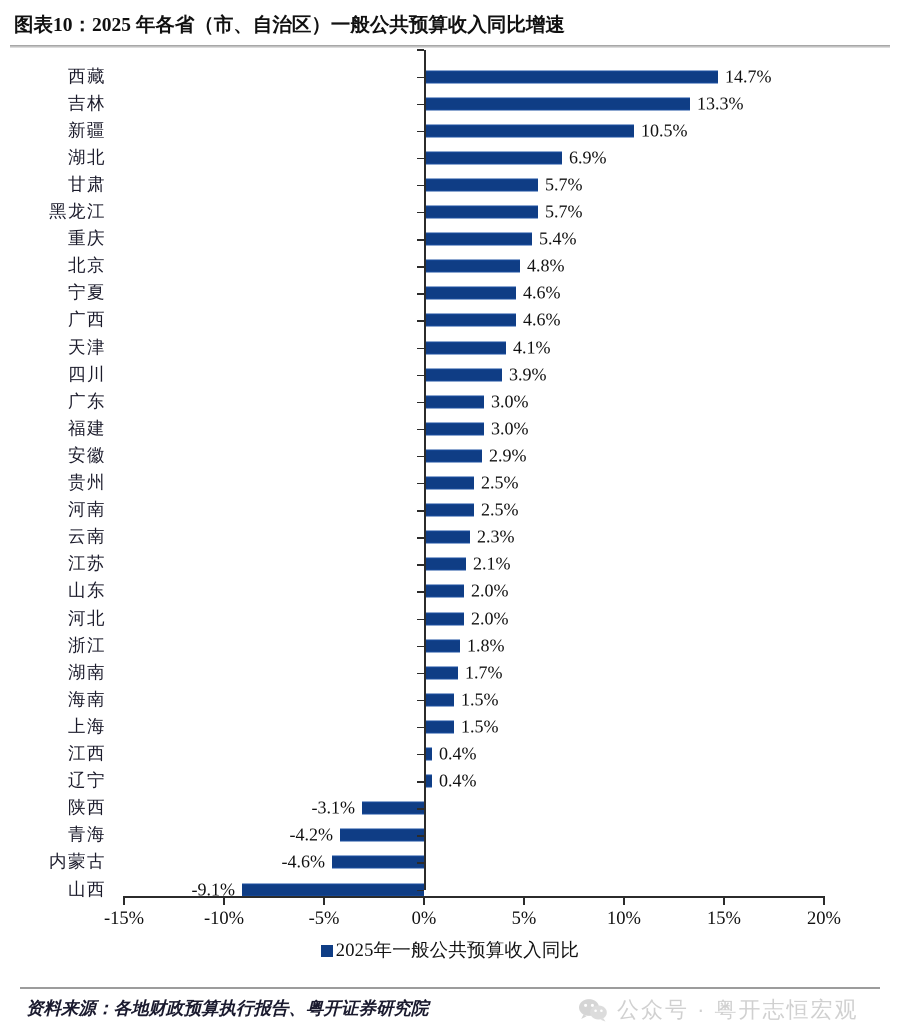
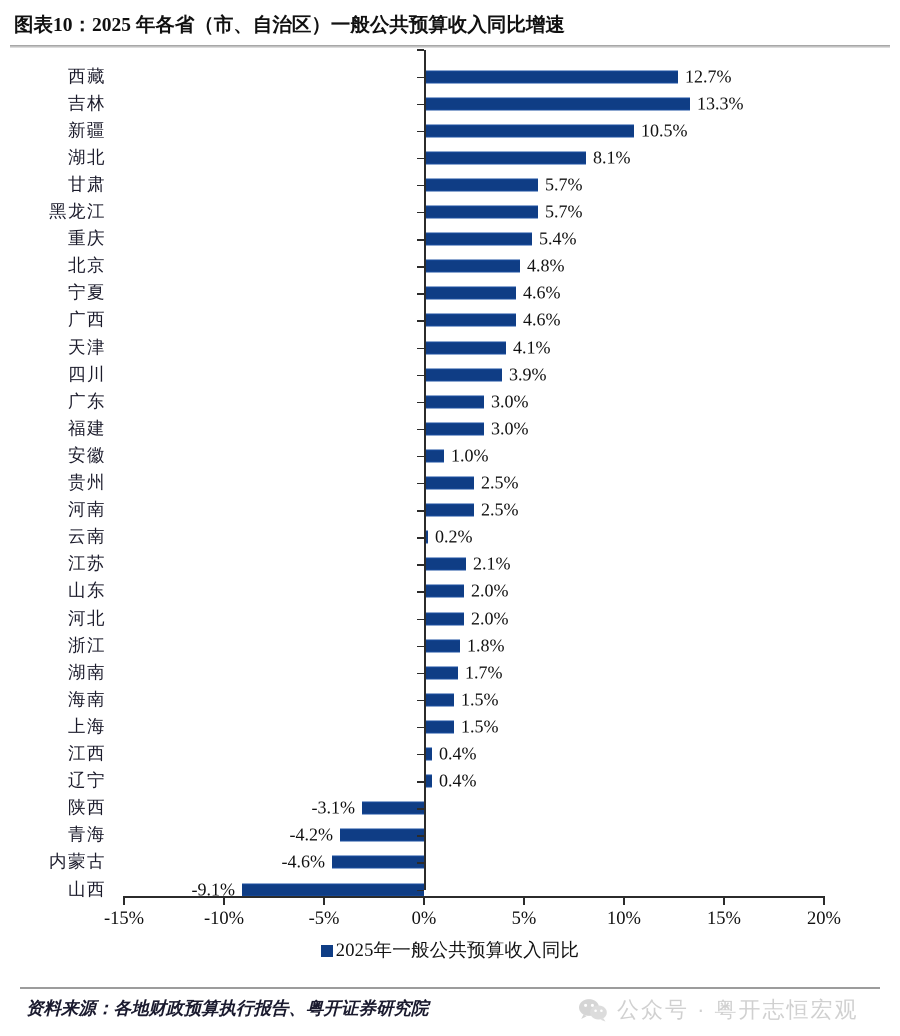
西藏: 14.7% -> 12.7%
湖北: 6.9% -> 8.1%
安徽: 2.9% -> 1.0%
云南: 2.3% -> 0.2%
